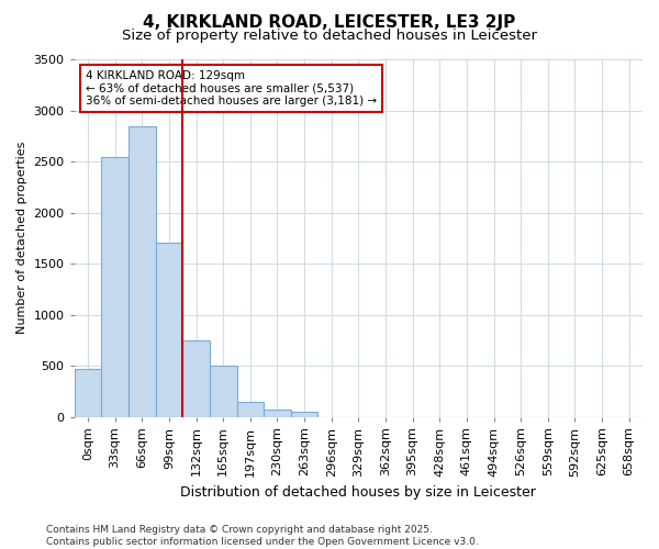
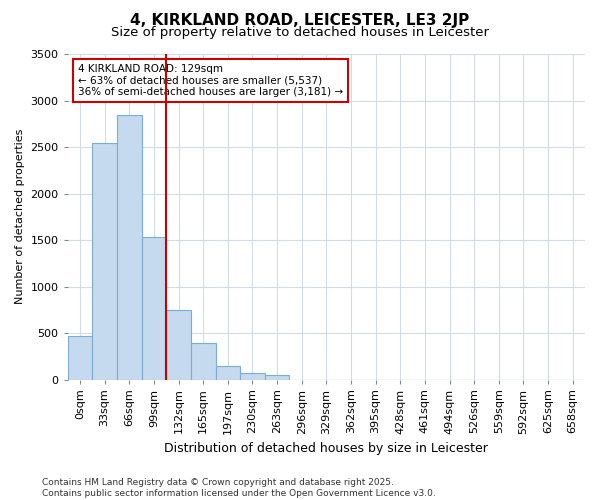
99sqm: 1700 -> 1530
165sqm: 500 -> 390
